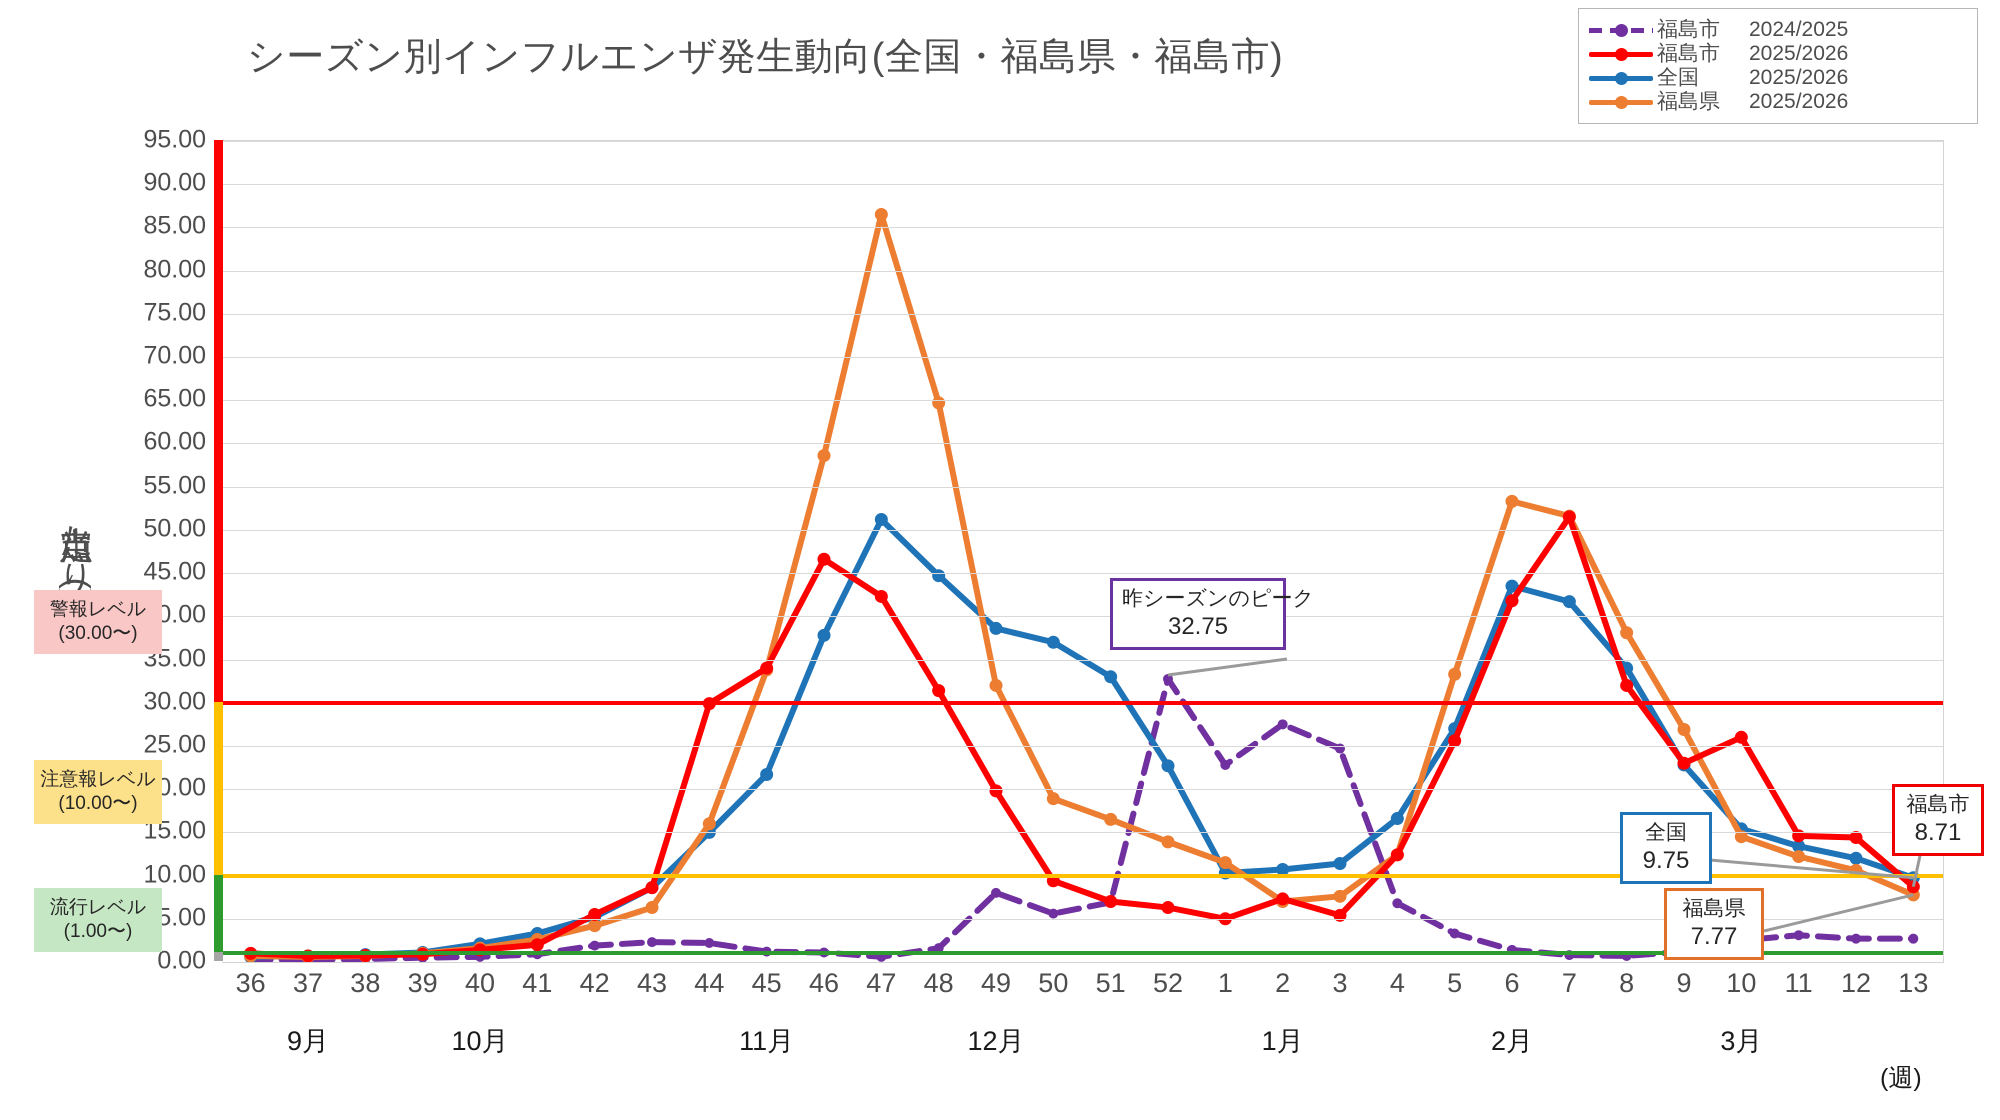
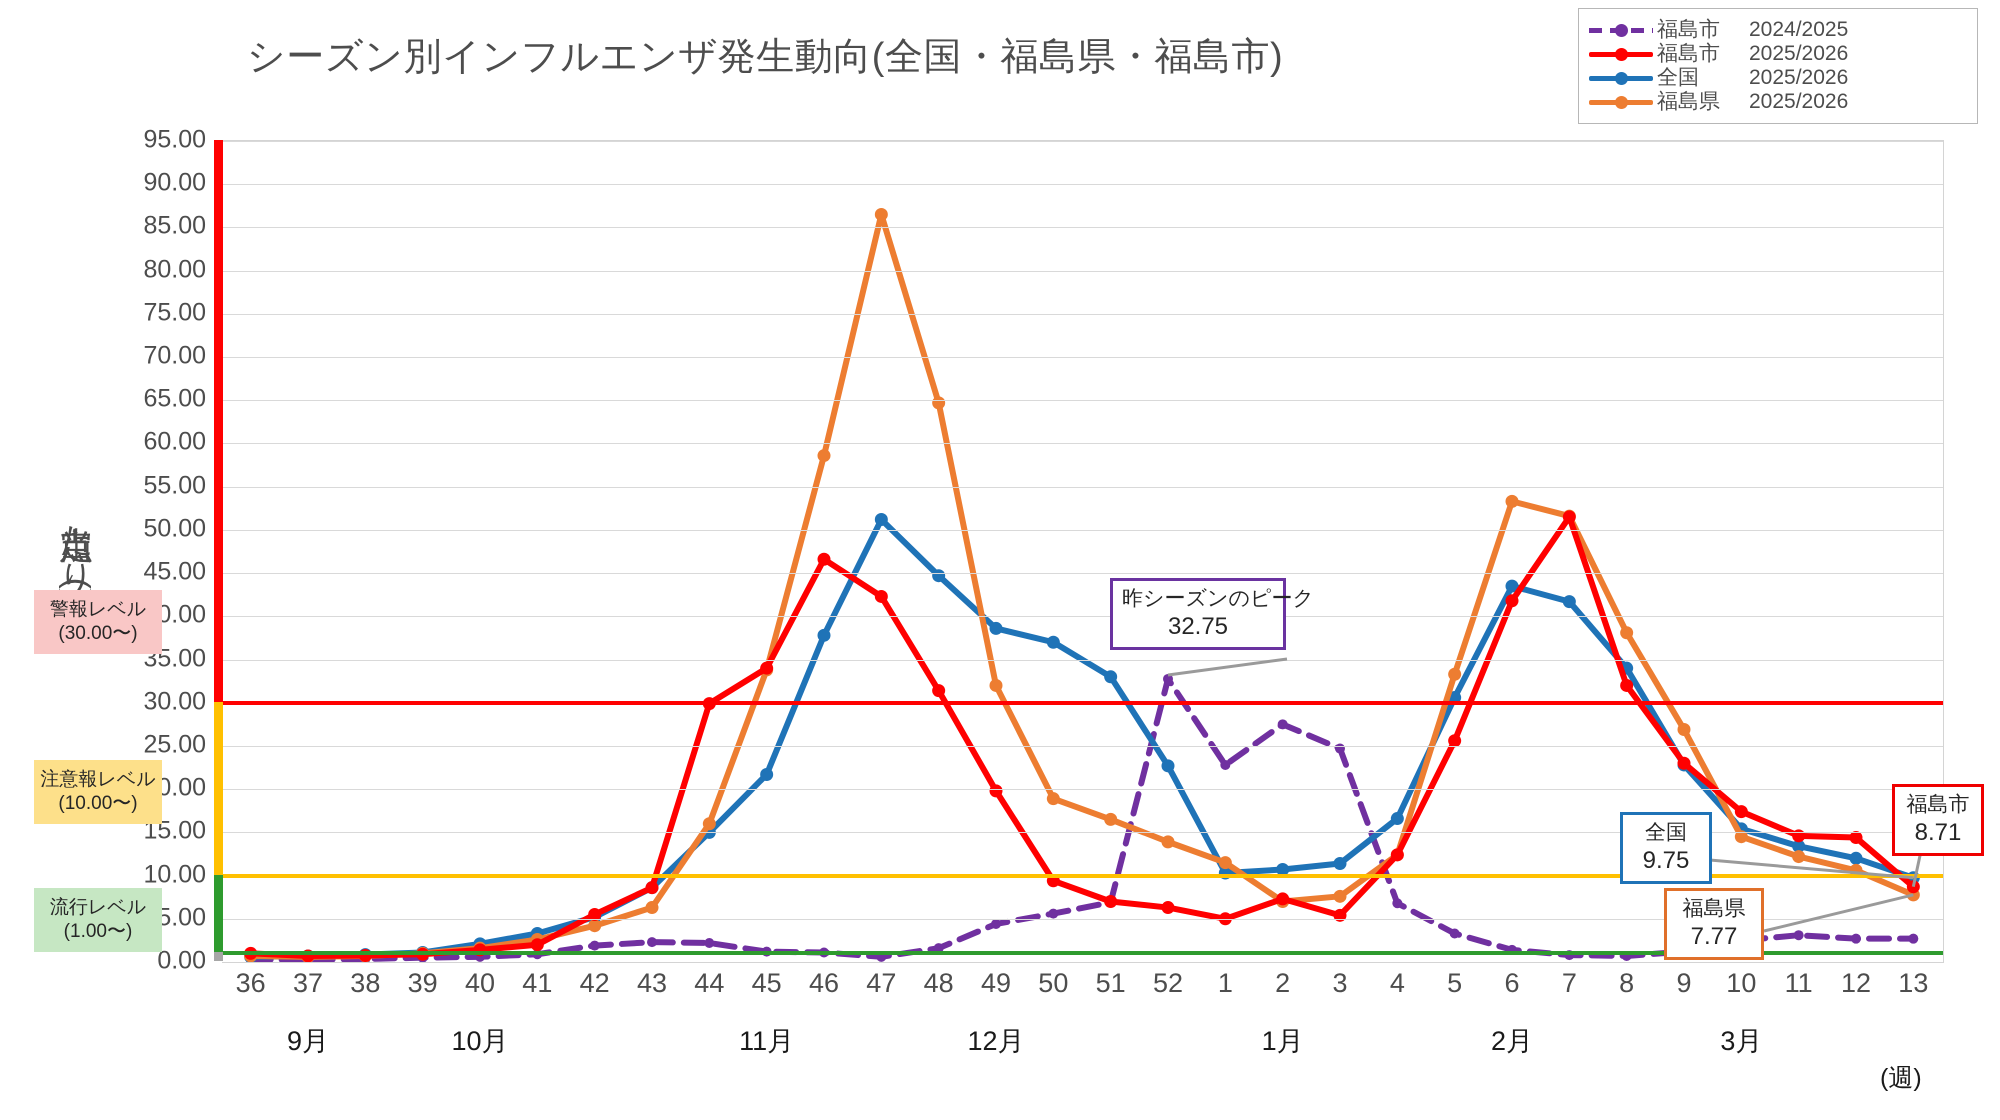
福島市 2024/2025/49: 8 -> 4
全国 2025/2026/5: 27 -> 31
福島市 2025/2026/10: 26 -> 17
